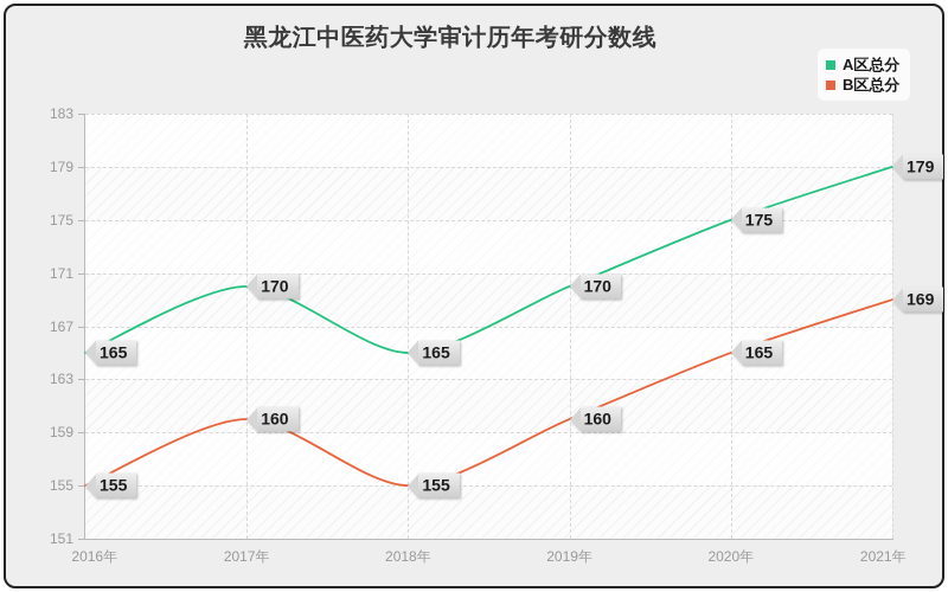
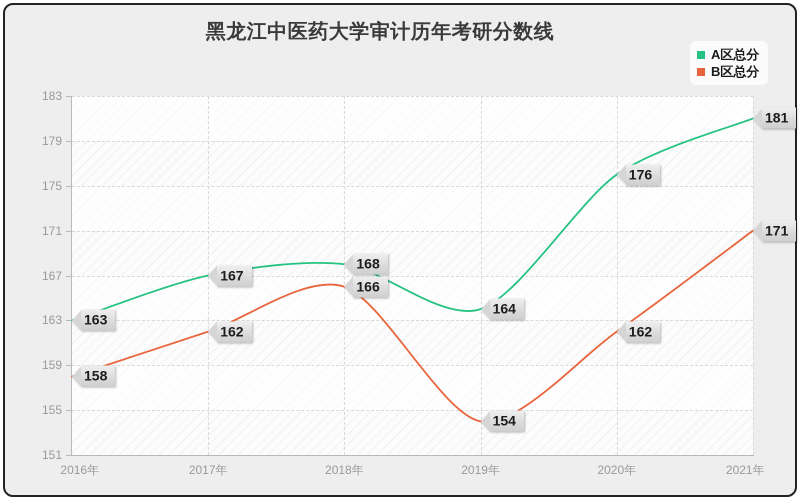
A区总分/2016年: 165 -> 163
B区总分/2016年: 155 -> 158
A区总分/2017年: 170 -> 167
B区总分/2017年: 160 -> 162
A区总分/2018年: 165 -> 168
B区总分/2018年: 155 -> 166
A区总分/2019年: 170 -> 164
B区总分/2019年: 160 -> 154
A区总分/2020年: 175 -> 176
B区总分/2020年: 165 -> 162
A区总分/2021年: 179 -> 181
B区总分/2021年: 169 -> 171
